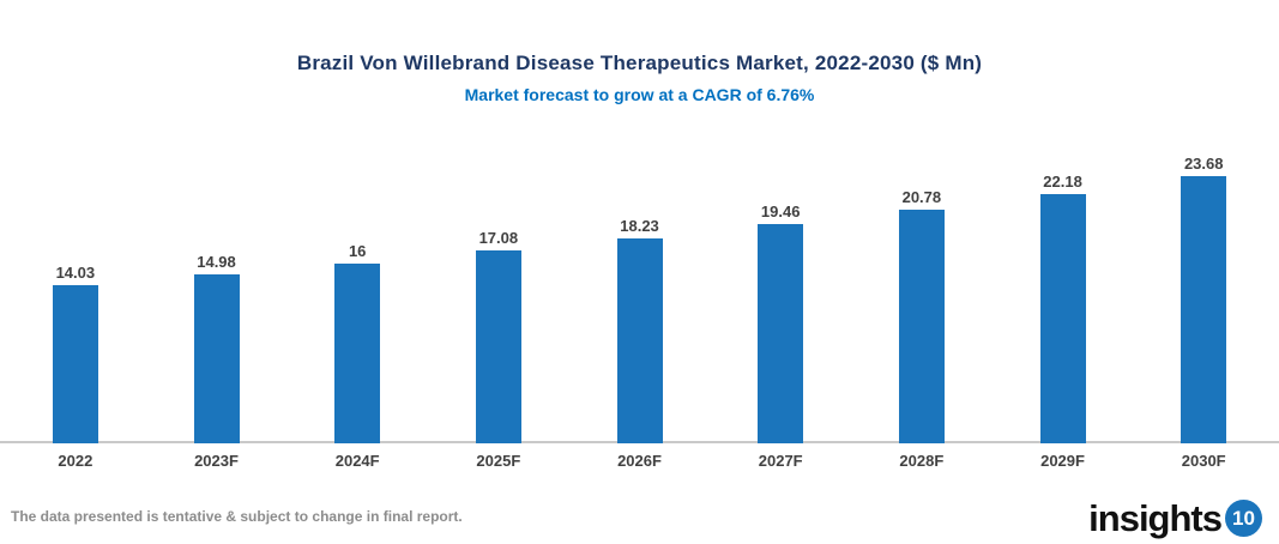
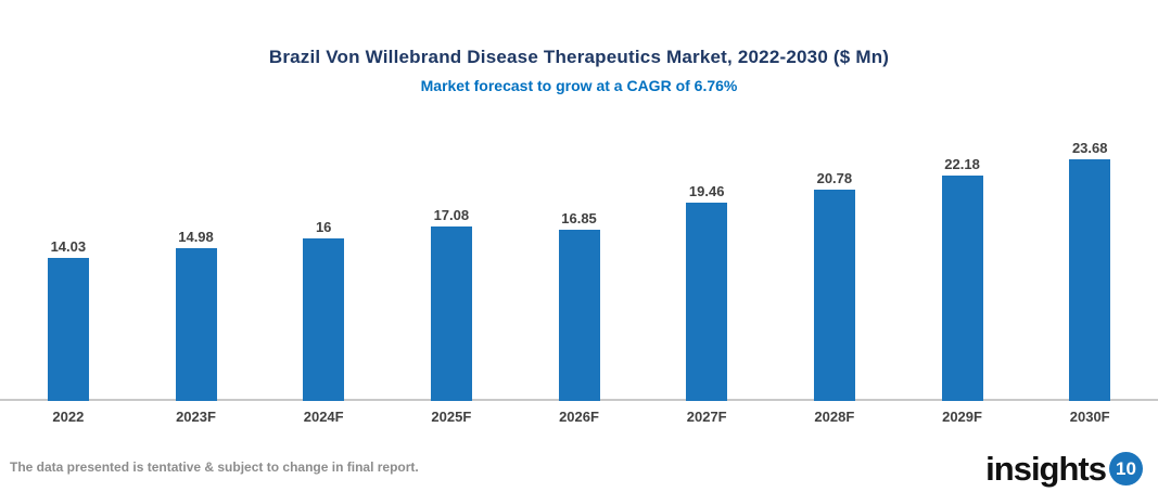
2026F: 18.23 -> 16.85
